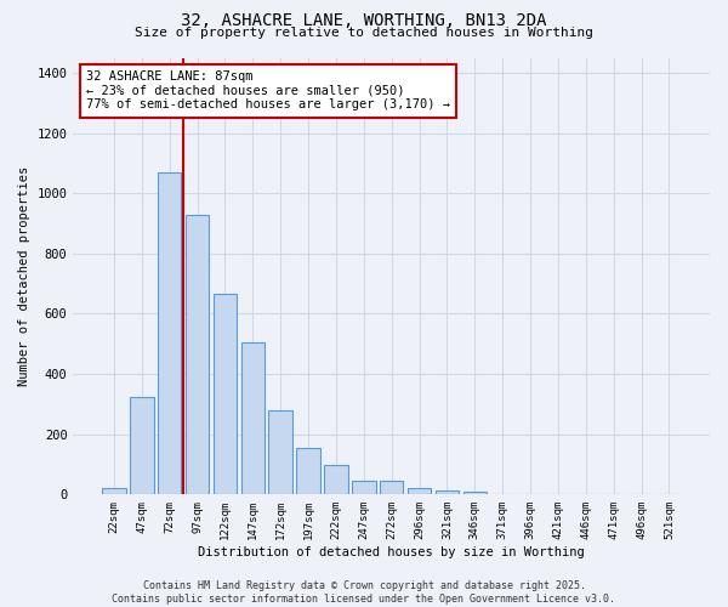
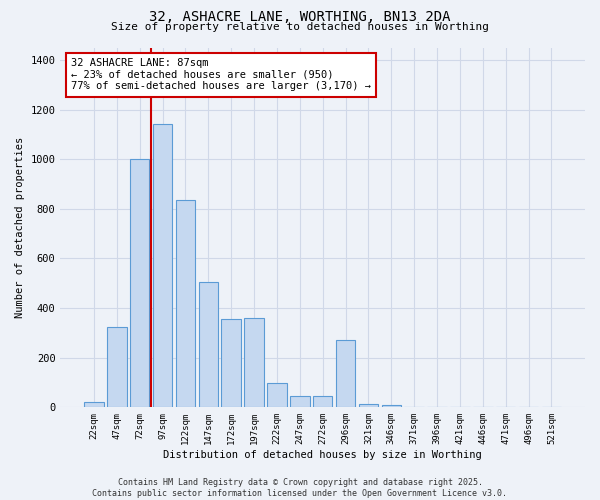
72sqm: 1070 -> 1000
97sqm: 930 -> 1140
122sqm: 668 -> 835
172sqm: 278 -> 355
197sqm: 153 -> 360
296sqm: 20 -> 270
